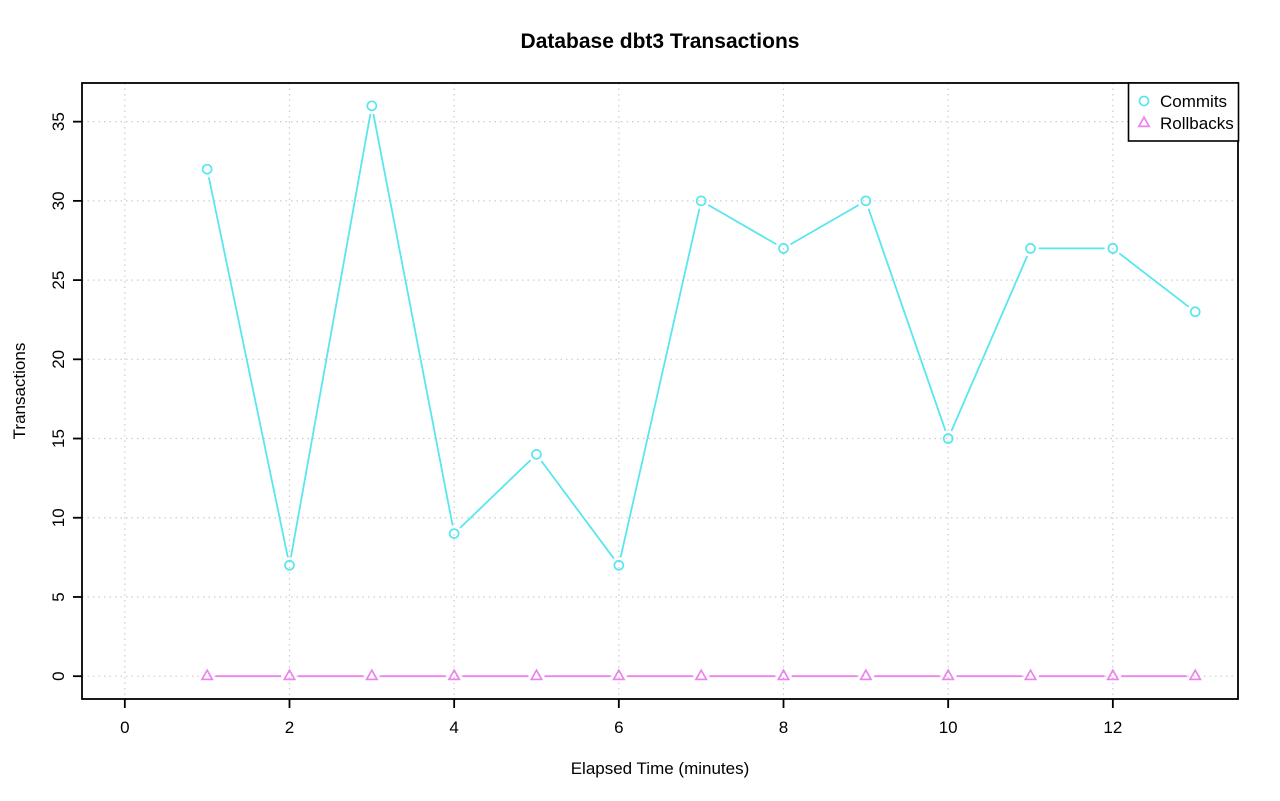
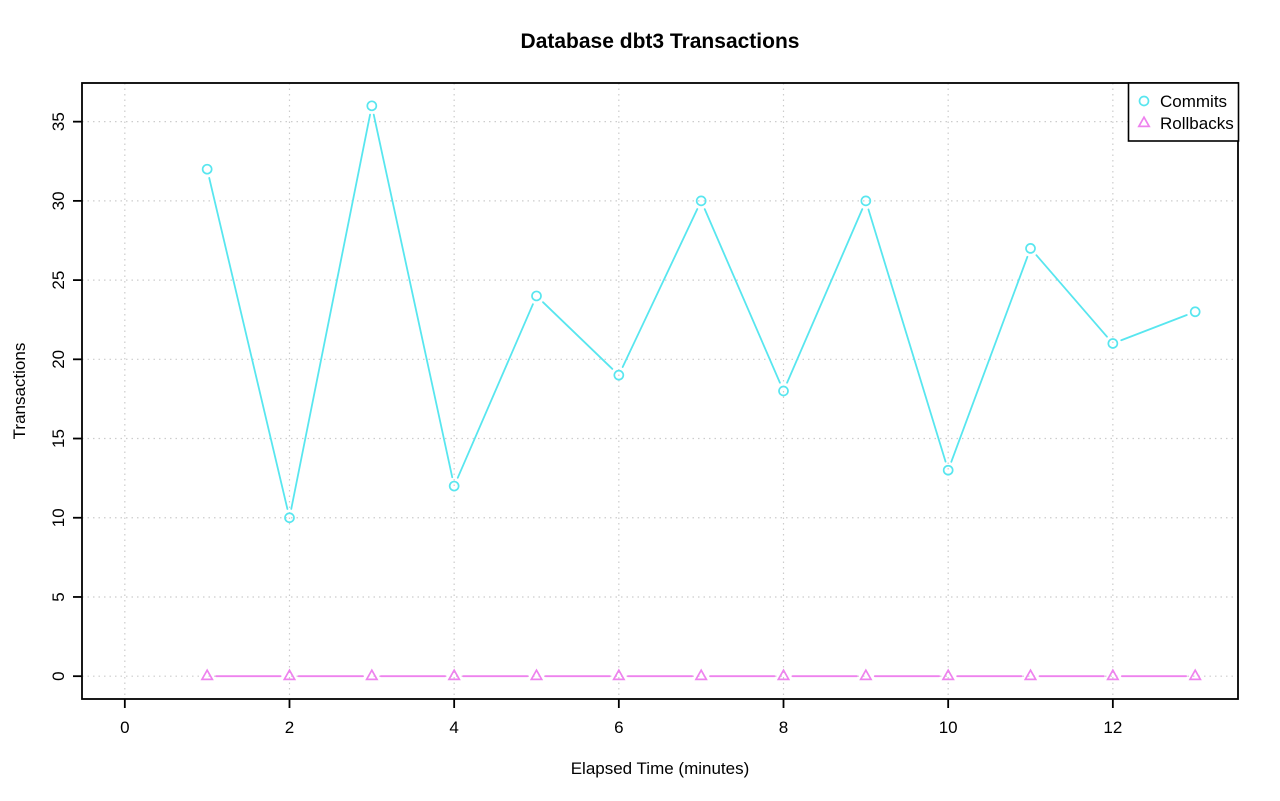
Commits/2: 7 -> 10
Commits/4: 9 -> 12
Commits/5: 14 -> 24
Commits/6: 7 -> 19
Commits/8: 27 -> 18
Commits/10: 15 -> 13
Commits/12: 27 -> 21
